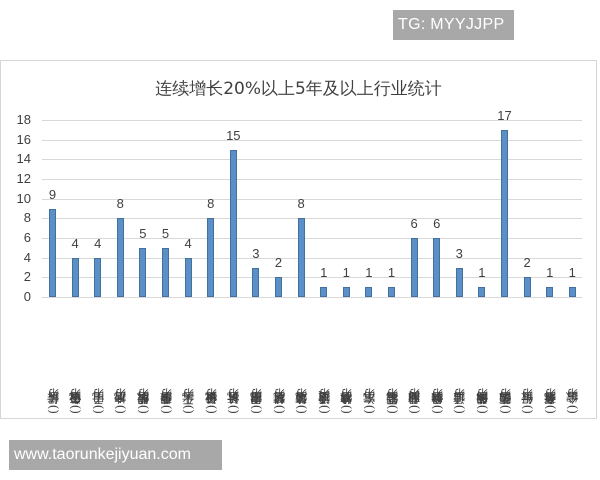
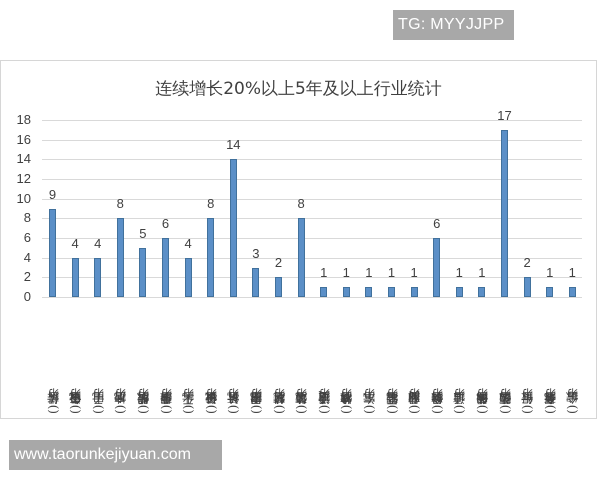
公用事业(申万): 5 -> 6
计算机(申万): 15 -> 14
商业贸易(申万): 6 -> 1
通信(申万): 3 -> 1
